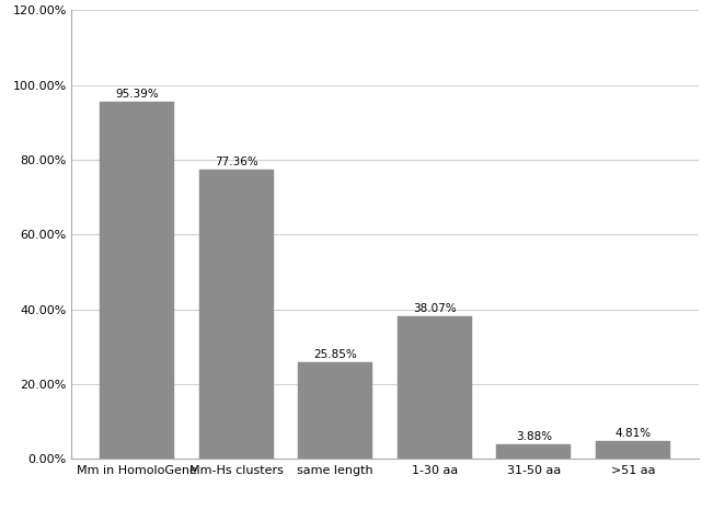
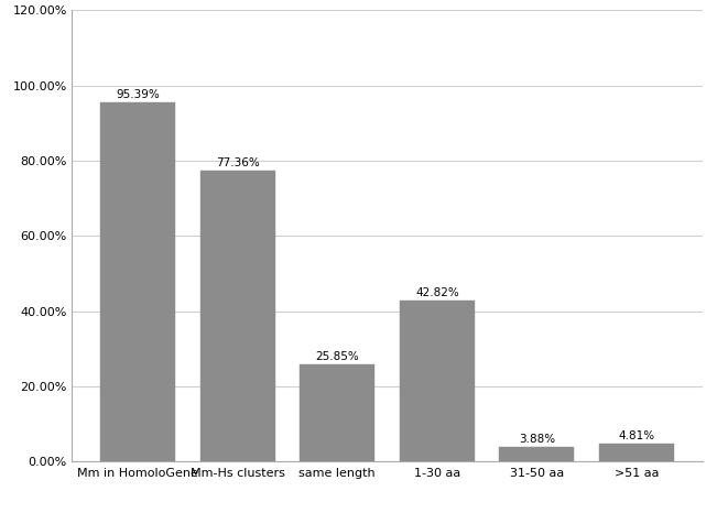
1-30 aa: 38.07% -> 42.82%
